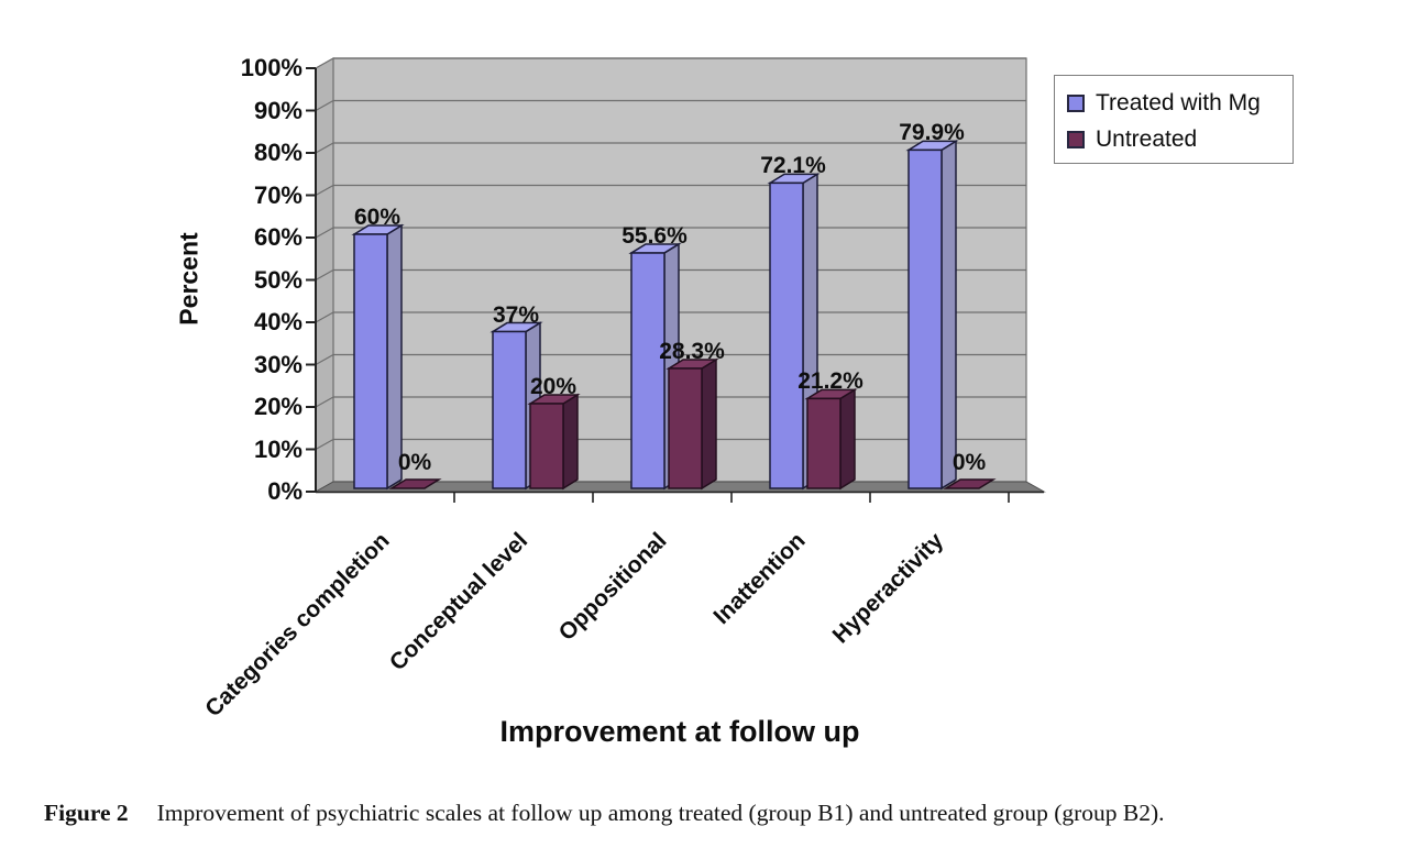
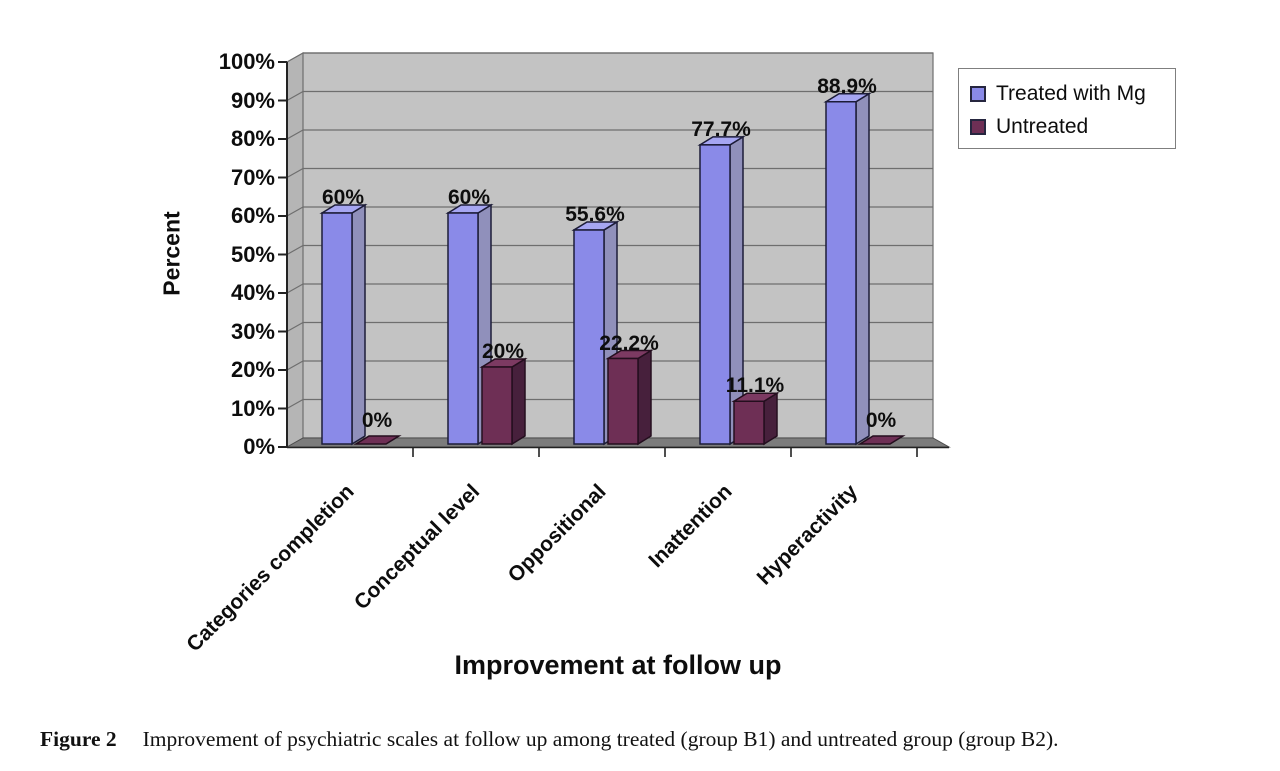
Treated with Mg/Conceptual level: 37% -> 60%
Untreated/Oppositional: 28.3% -> 22.2%
Treated with Mg/Inattention: 72.1% -> 77.7%
Untreated/Inattention: 21.2% -> 11.1%
Treated with Mg/Hyperactivity: 79.9% -> 88.9%
